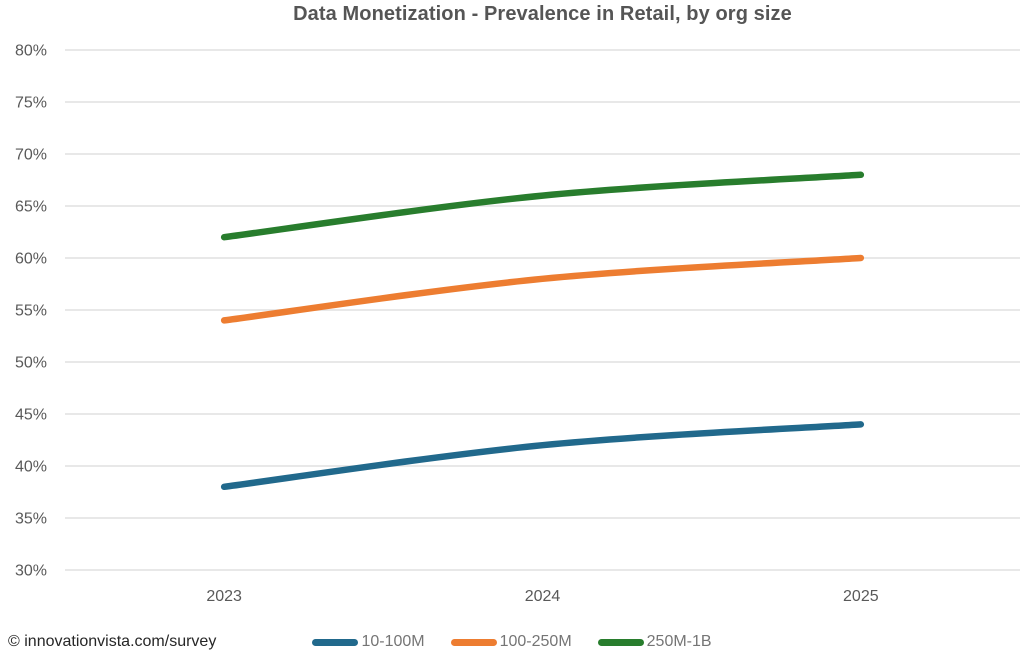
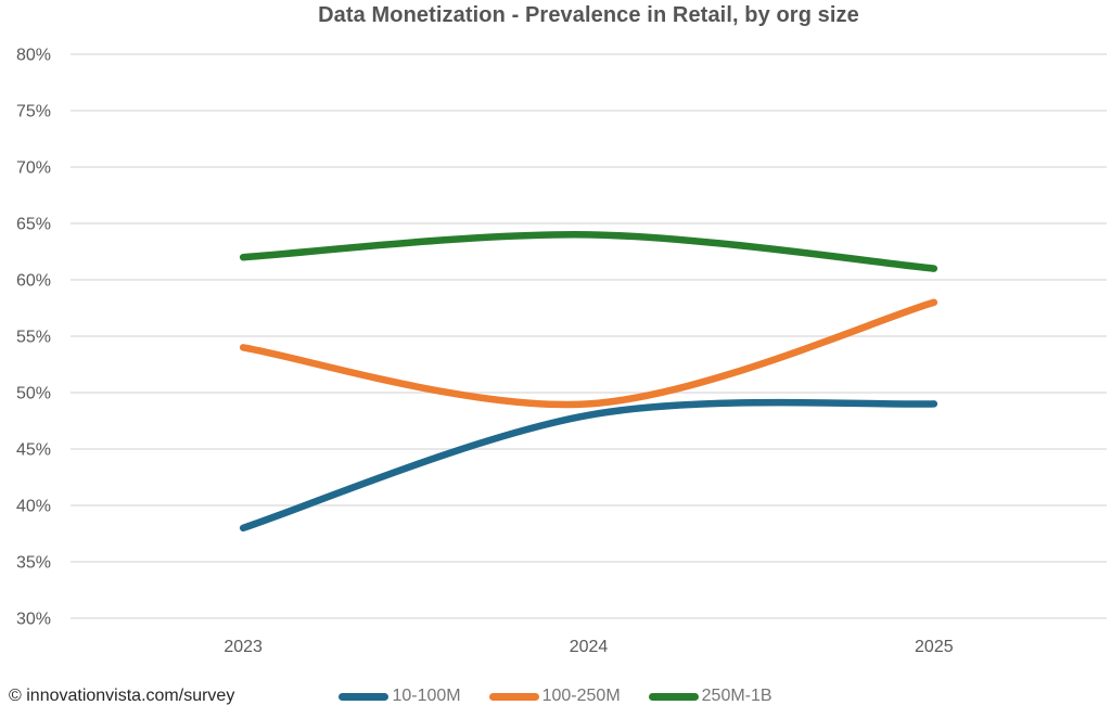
10-100M/2024: 42% -> 48%
100-250M/2024: 58% -> 49%
250M-1B/2024: 66% -> 64%
10-100M/2025: 44% -> 49%
100-250M/2025: 60% -> 58%
250M-1B/2025: 68% -> 61%
